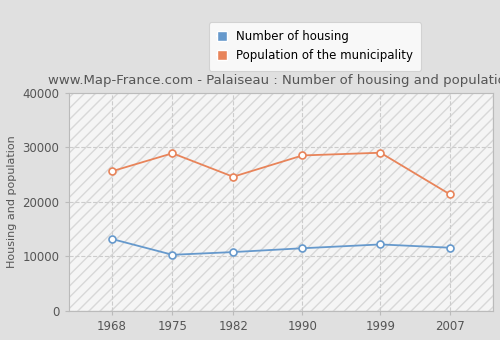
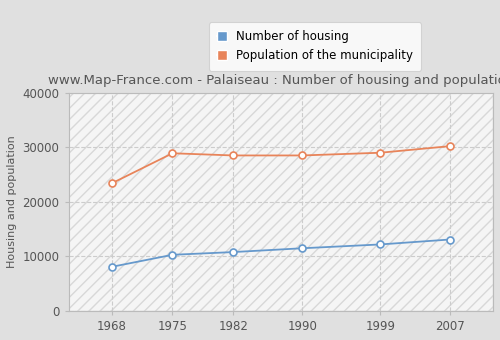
Number of housing/1968: 13200 -> 8100
Population of the municipality/1968: 25600 -> 23400
Population of the municipality/1982: 24600 -> 28500
Number of housing/2007: 11600 -> 13100
Population of the municipality/2007: 21400 -> 30200
